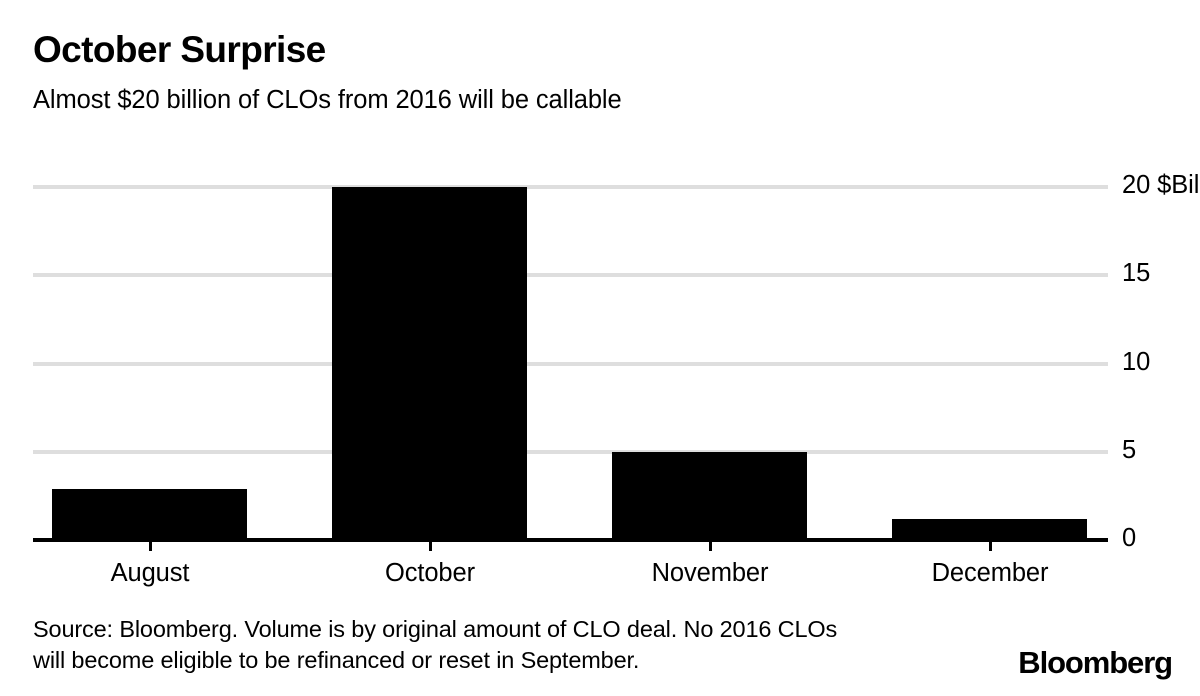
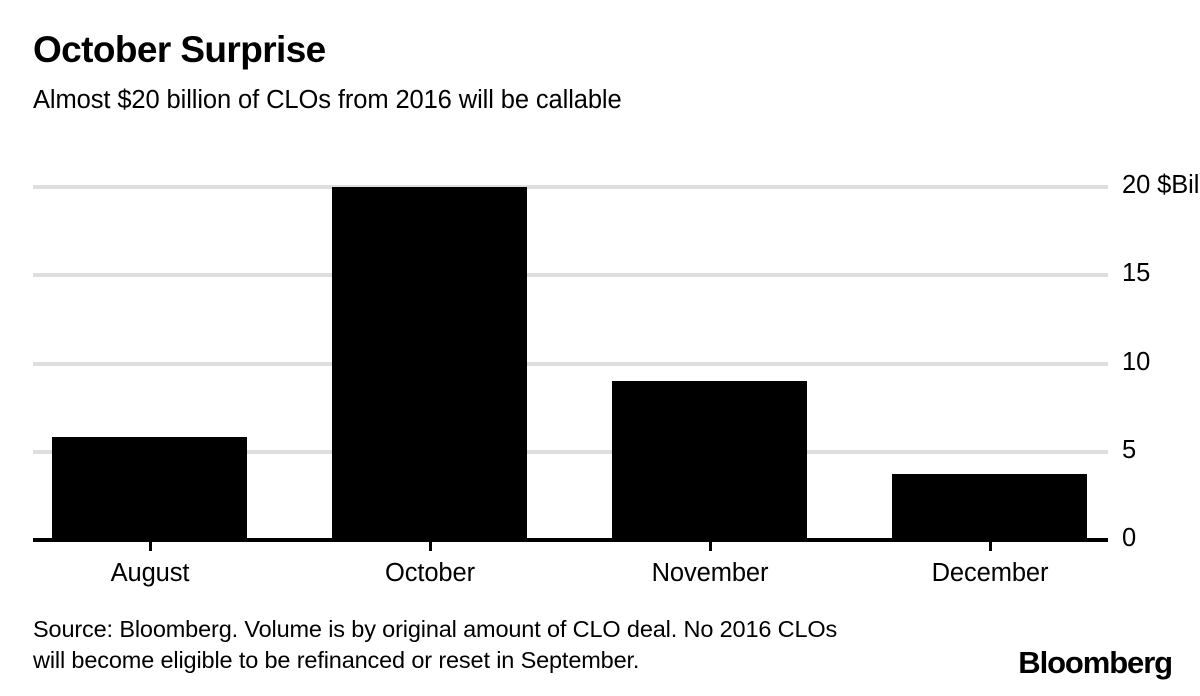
August: 2.8 -> 5.7
November: 4.9 -> 8.9
December: 1.1 -> 3.6
